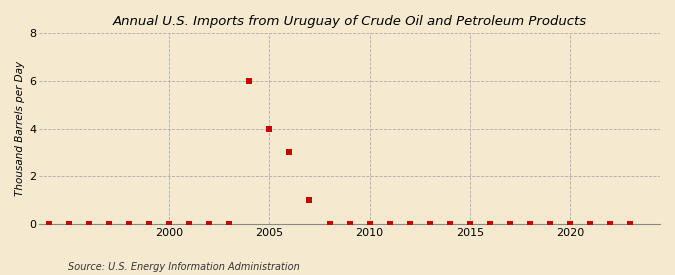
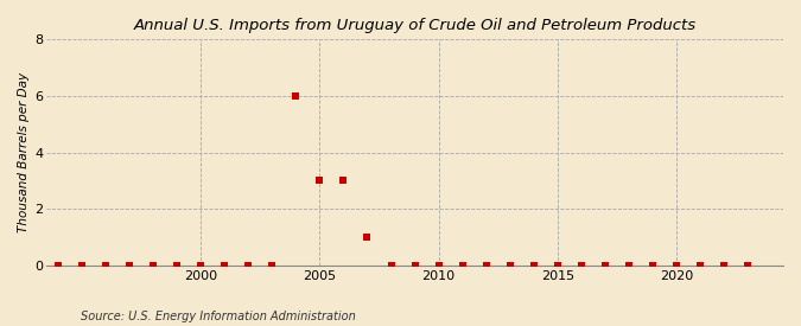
2005: 4 -> 3
